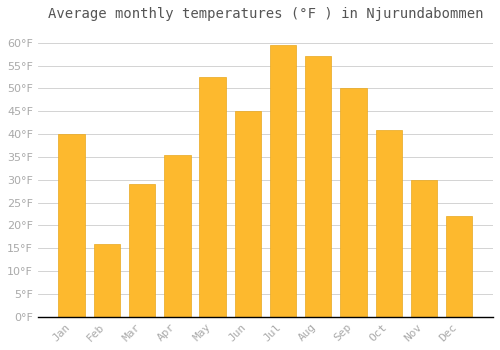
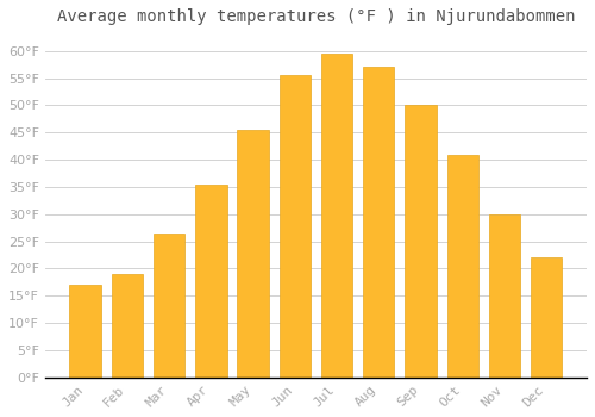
Jan: 40.0°F -> 17.0°F
Feb: 16.0°F -> 19.0°F
Mar: 29.0°F -> 26.5°F
May: 52.5°F -> 45.5°F
Jun: 45.0°F -> 55.5°F
